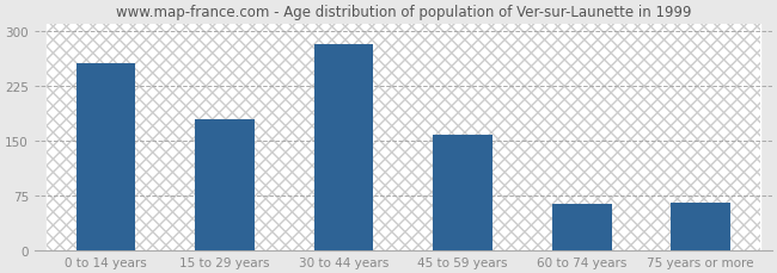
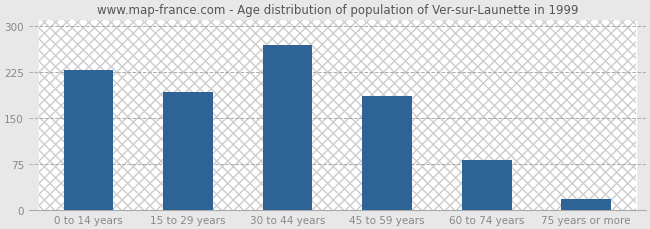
0 to 14 years: 256 -> 228
15 to 29 years: 180 -> 192
30 to 44 years: 282 -> 270
45 to 59 years: 158 -> 186
60 to 74 years: 64 -> 82
75 years or more: 66 -> 18
